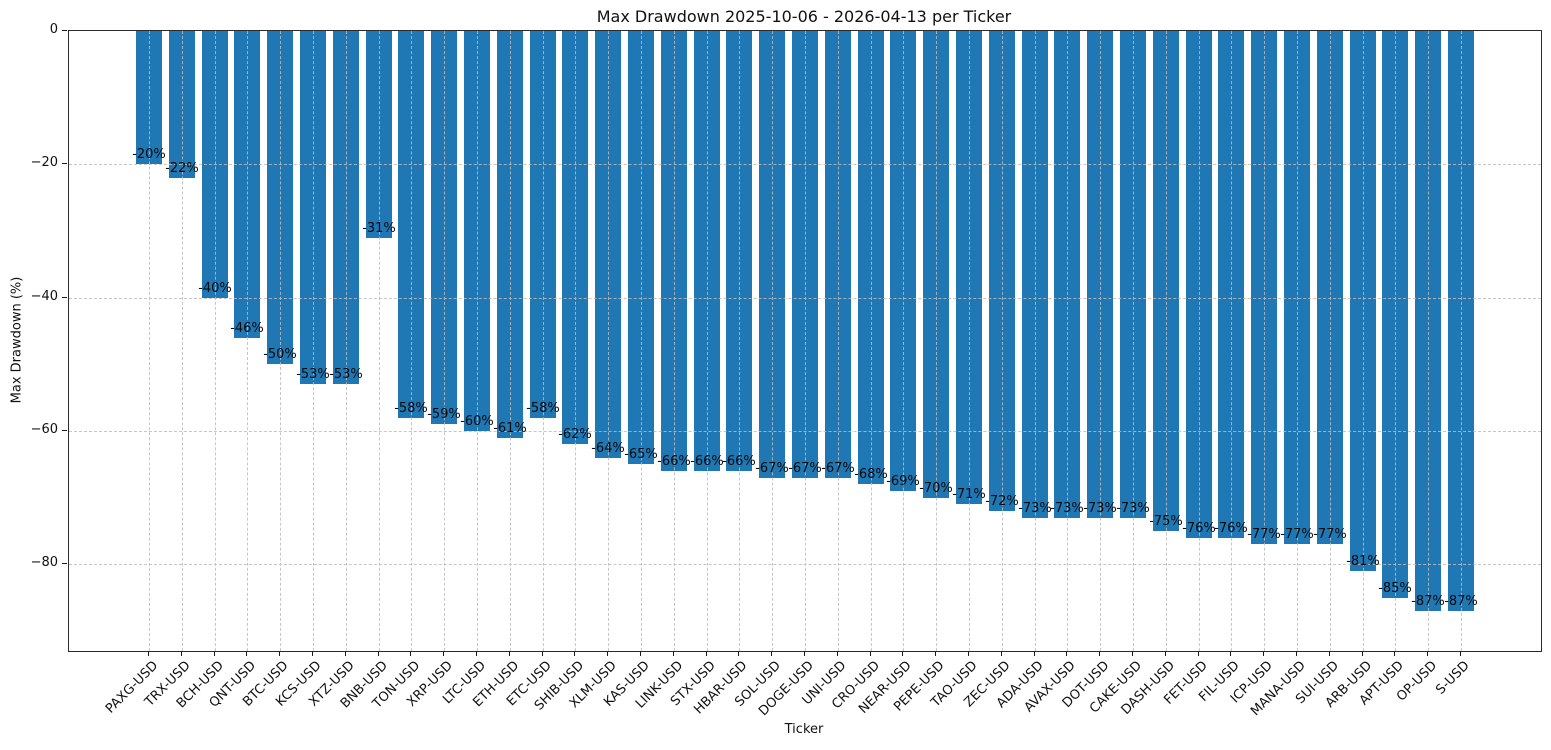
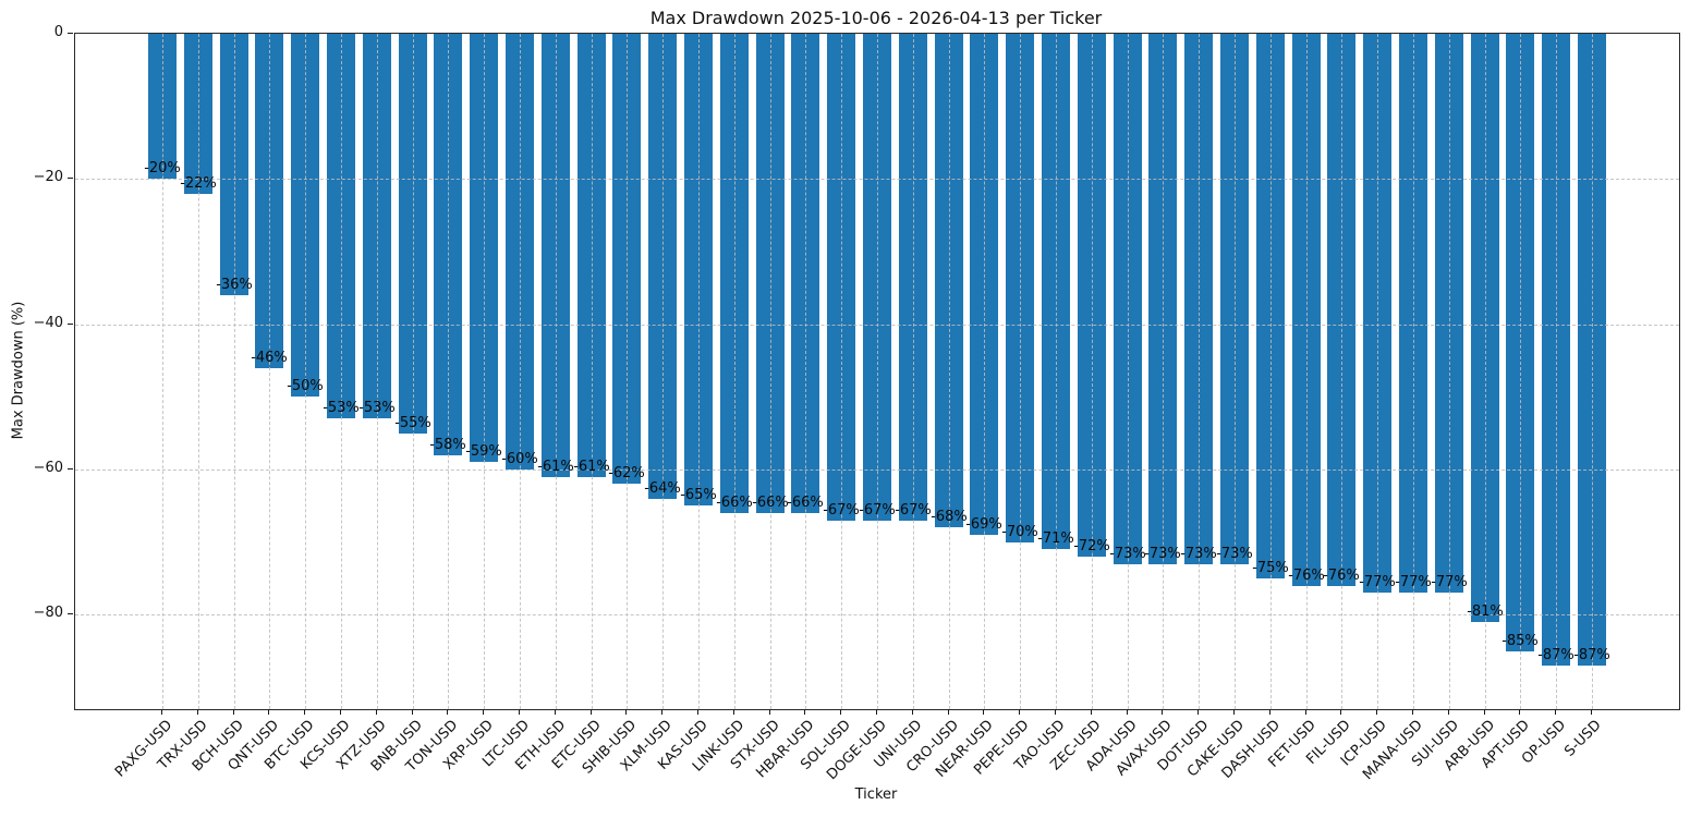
BCH-USD: -40% -> -36%
BNB-USD: -31% -> -55%
ETC-USD: -58% -> -61%
